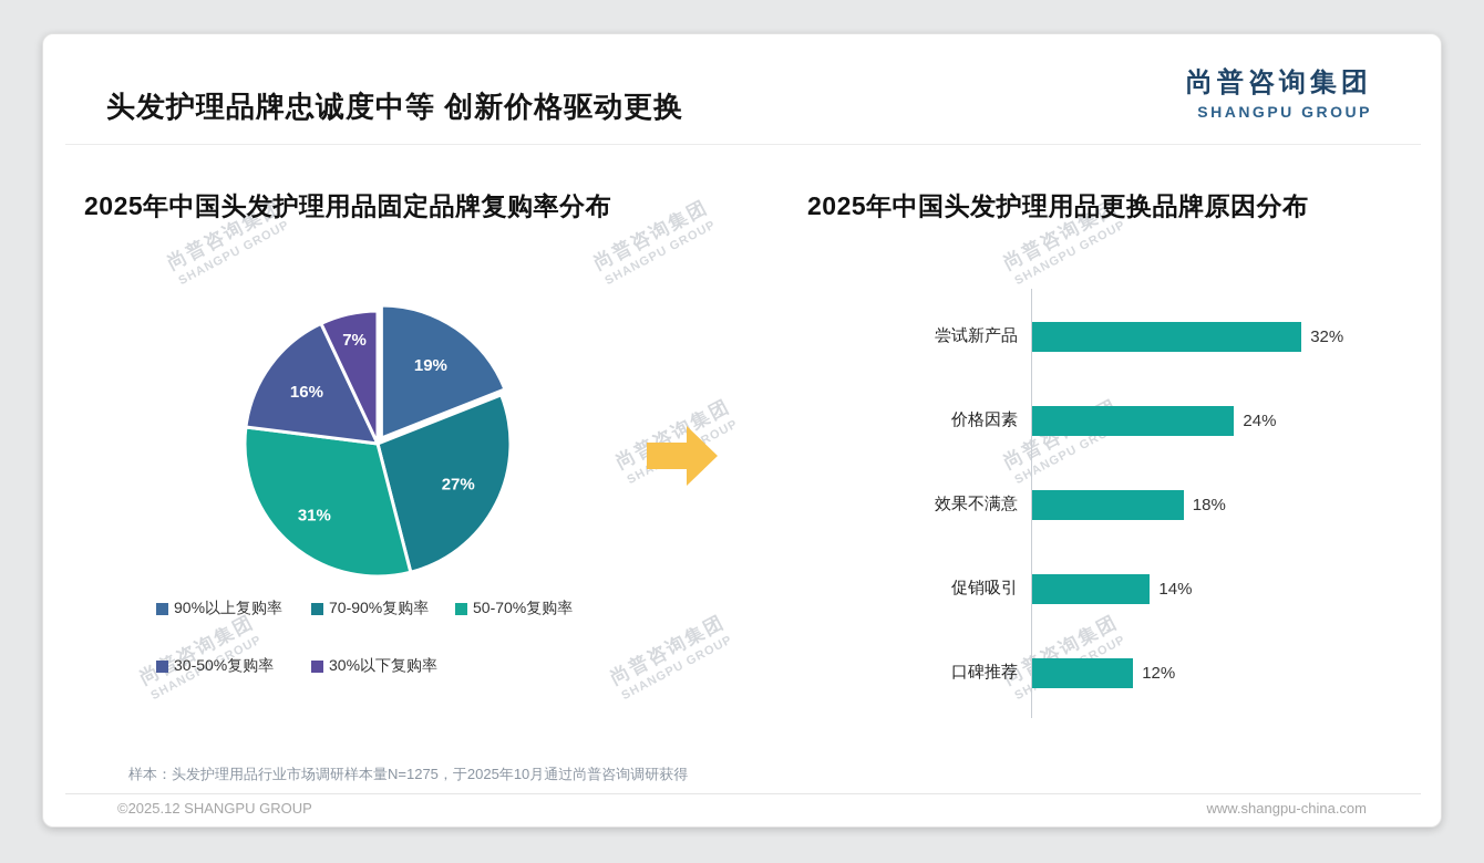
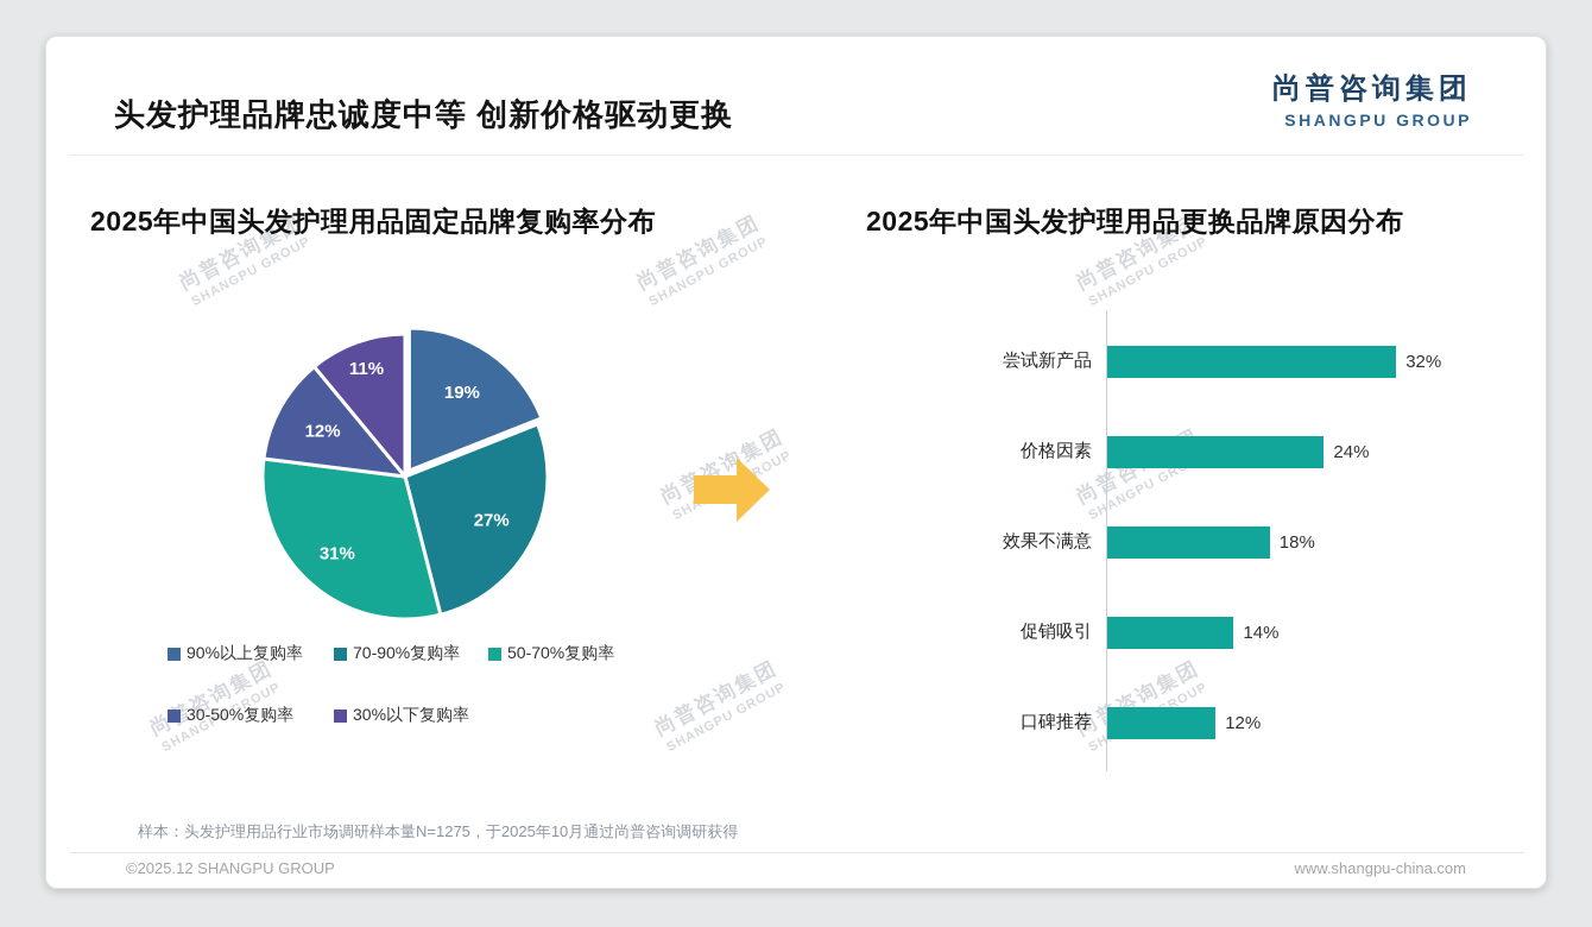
2025年中国头发护理用品固定品牌复购率分布/30-50%复购率: 16% -> 12%
2025年中国头发护理用品固定品牌复购率分布/30%以下复购率: 7% -> 11%
